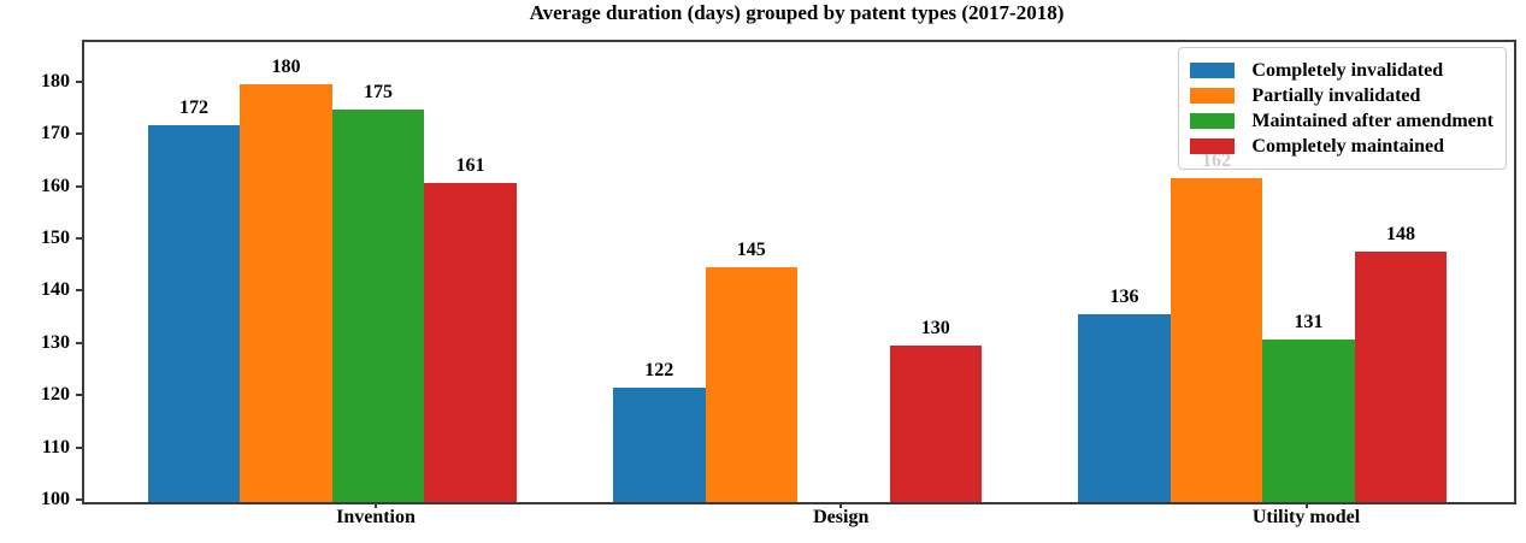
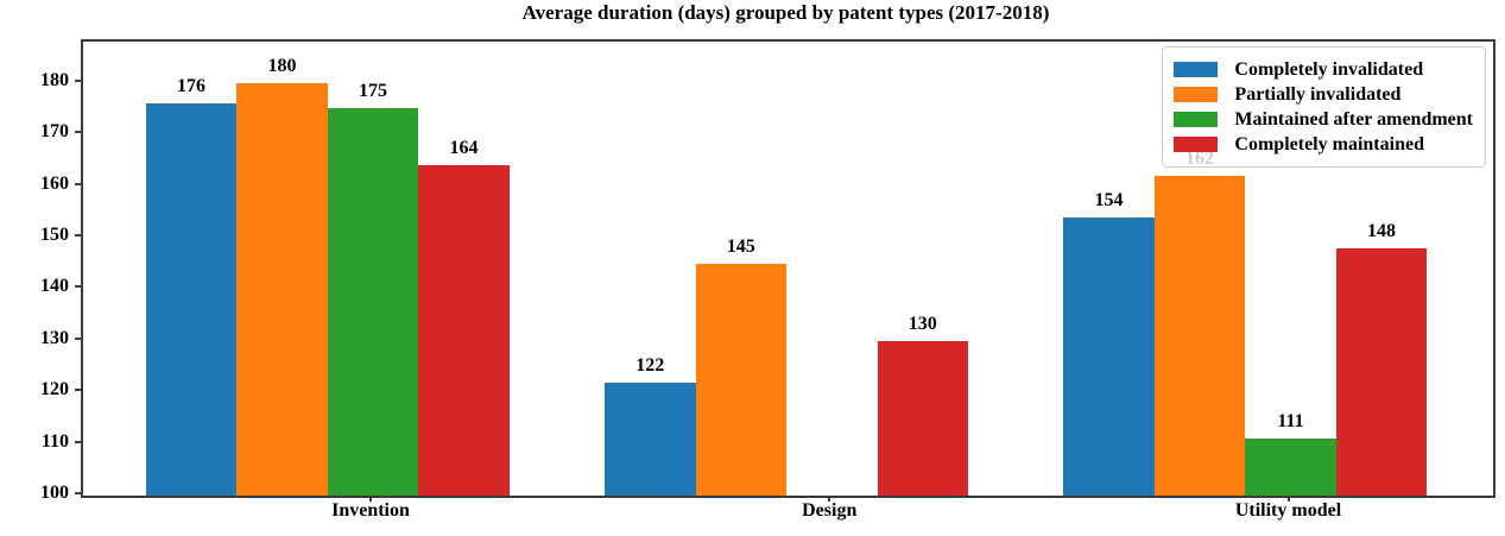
Completely invalidated/Invention: 172 -> 176
Completely maintained/Invention: 161 -> 164
Completely invalidated/Utility model: 136 -> 154
Maintained after amendment/Utility model: 131 -> 111
